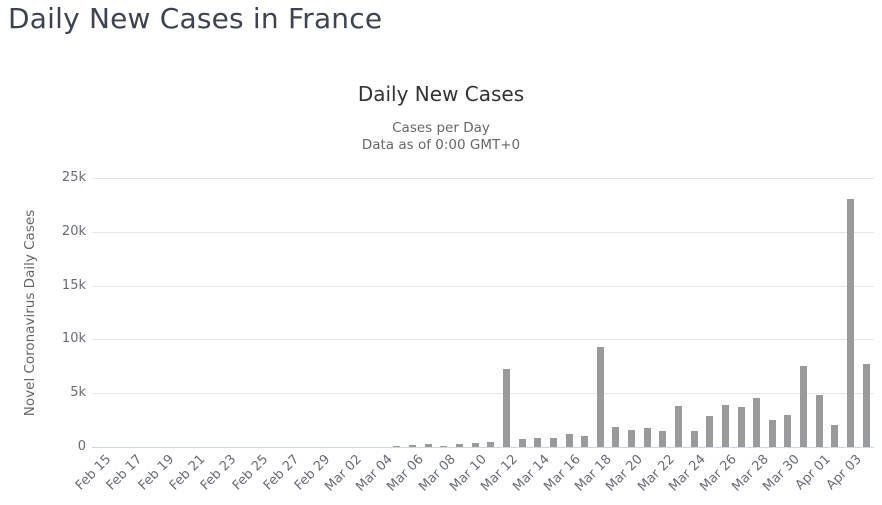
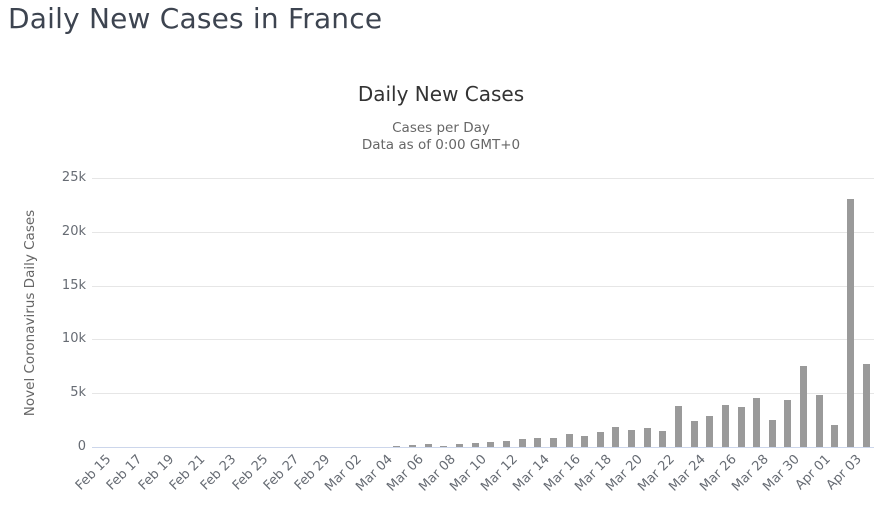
Mar 12: 7.3k -> 0.6k
Mar 18: 9.3k -> 1.4k
Mar 24: 1.5k -> 2.4k
Mar 30: 3.0k -> 4.4k
